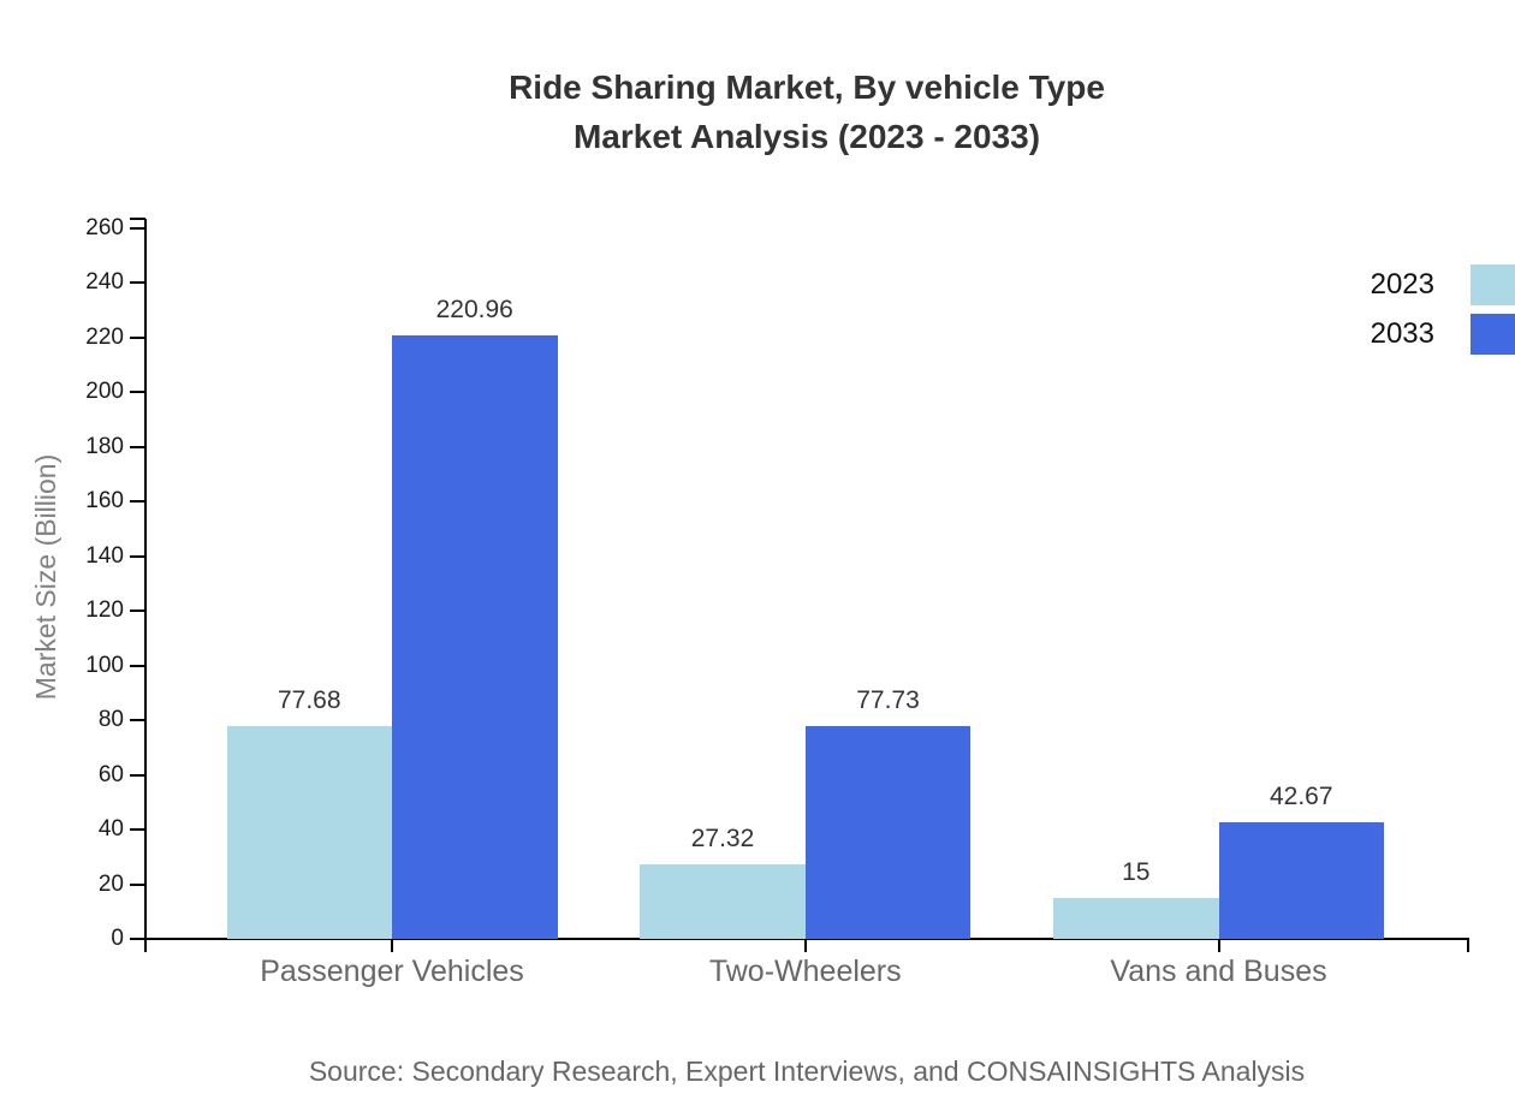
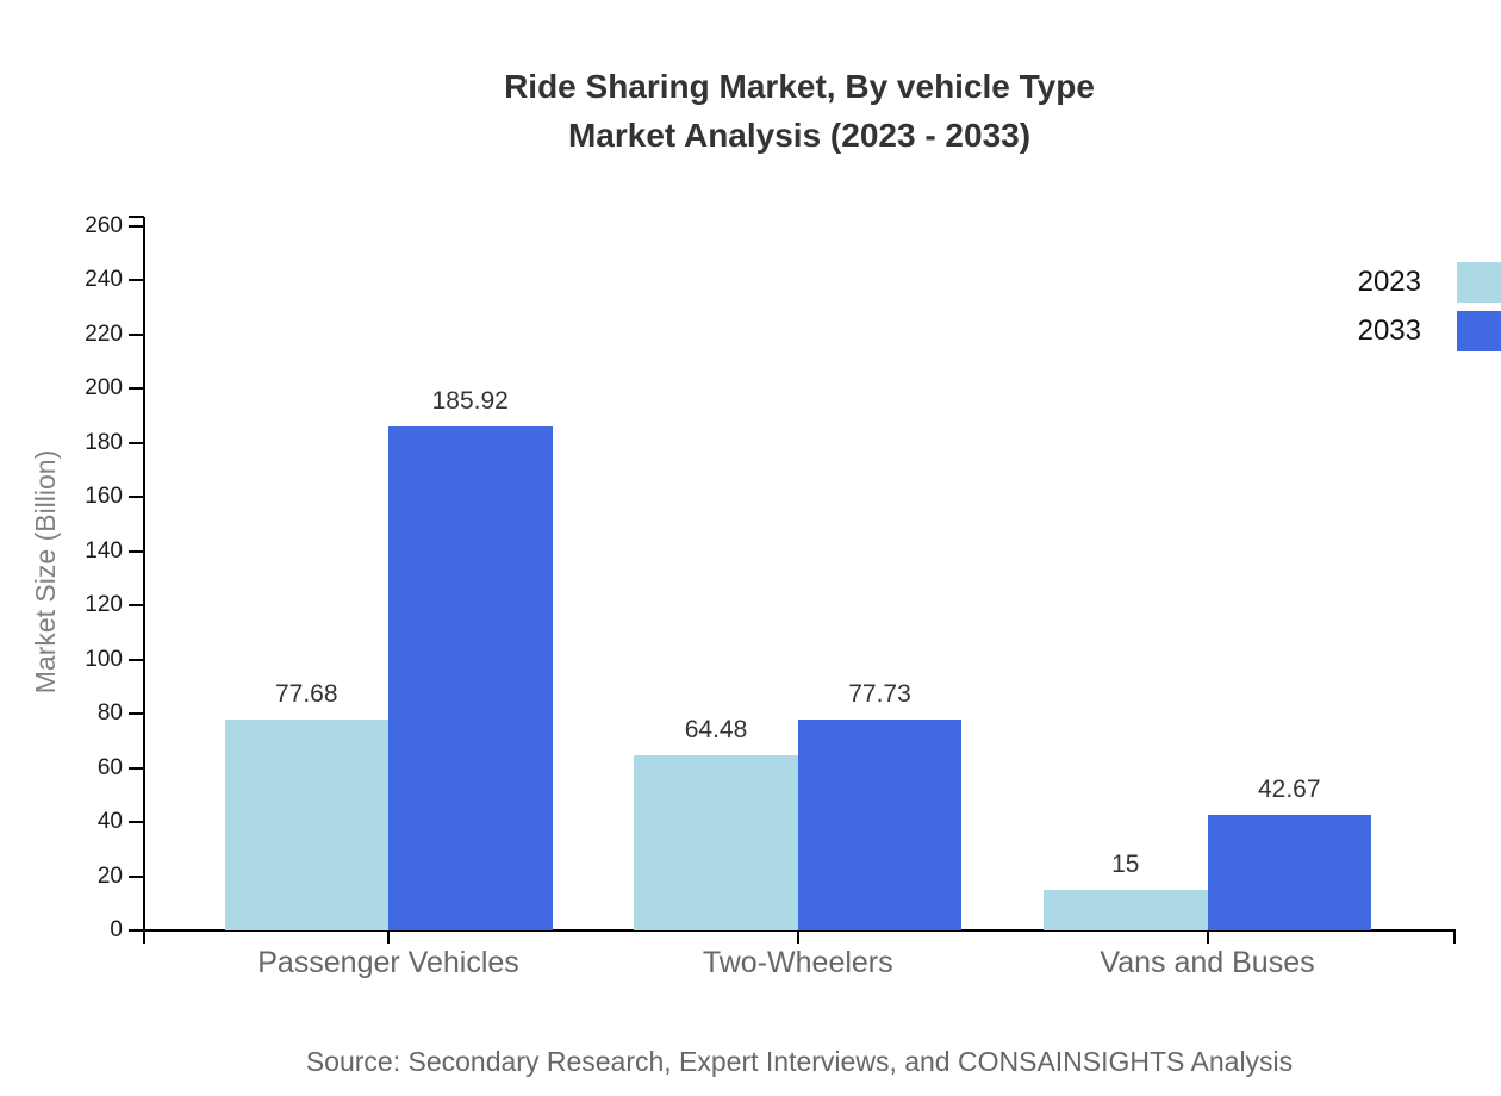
2033/Passenger Vehicles: 220.96 -> 185.92
2023/Two-Wheelers: 27.32 -> 64.48
